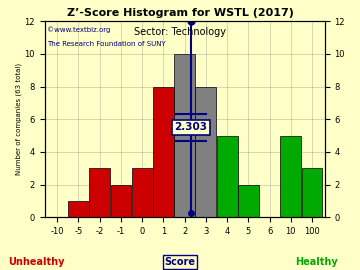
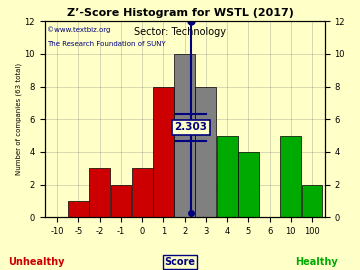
5: 2 -> 4
100: 3 -> 2
